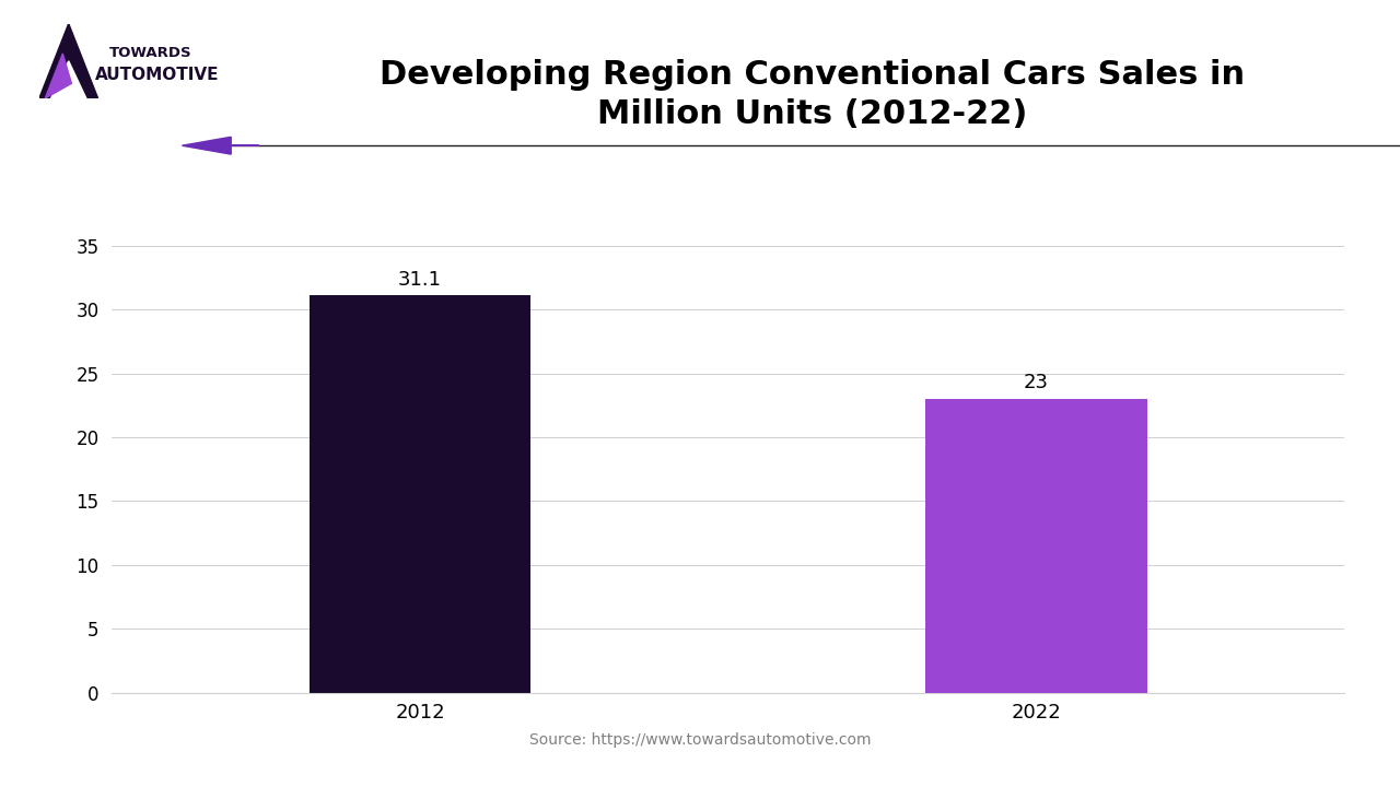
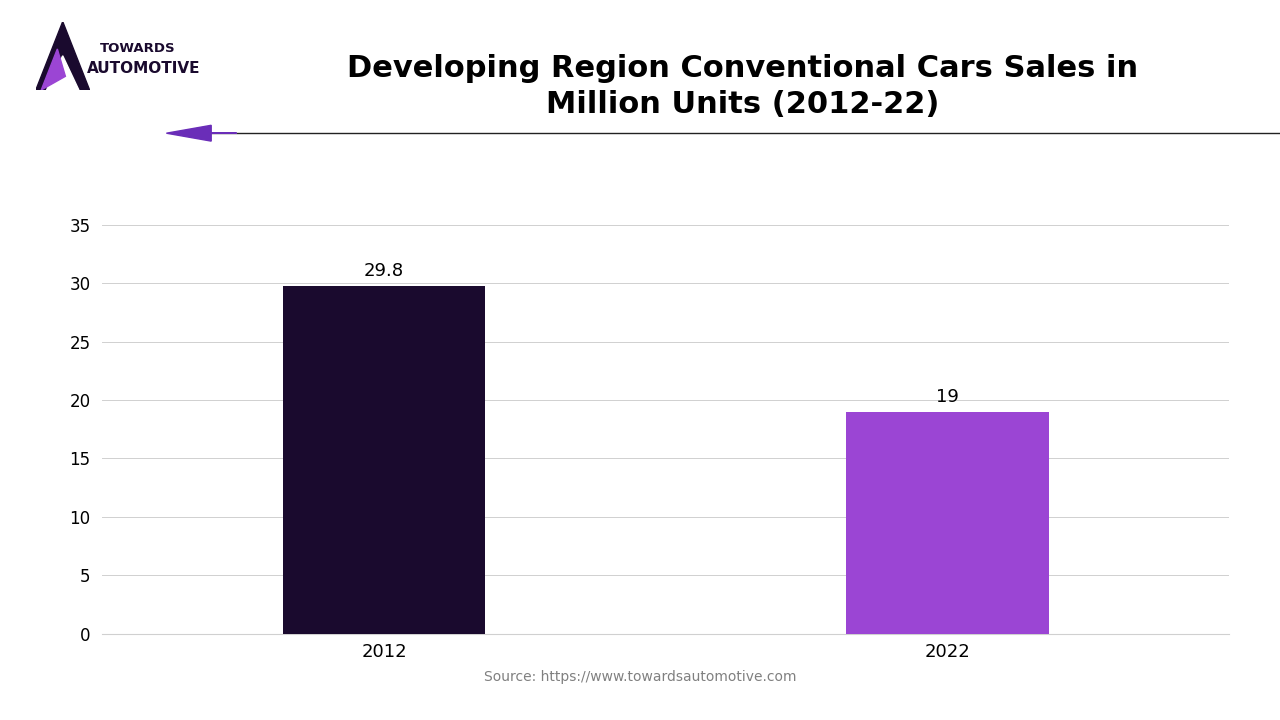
2012: 31.1 -> 29.8
2022: 23 -> 19
